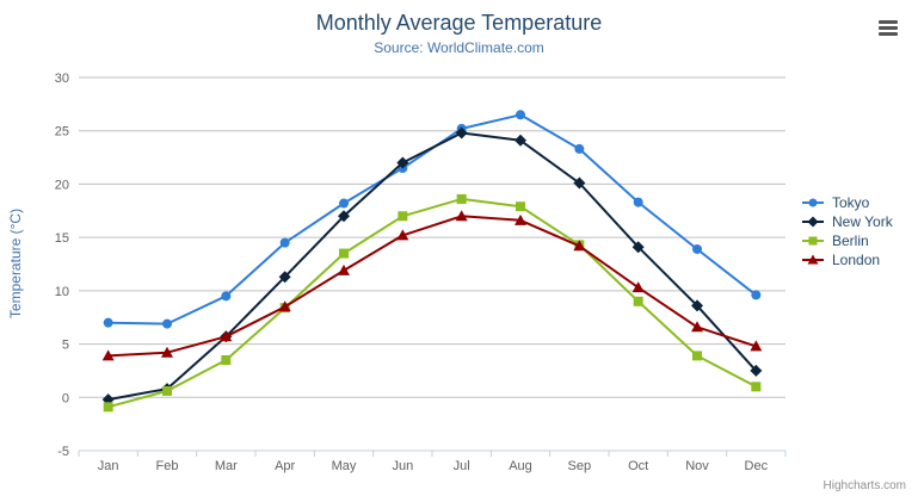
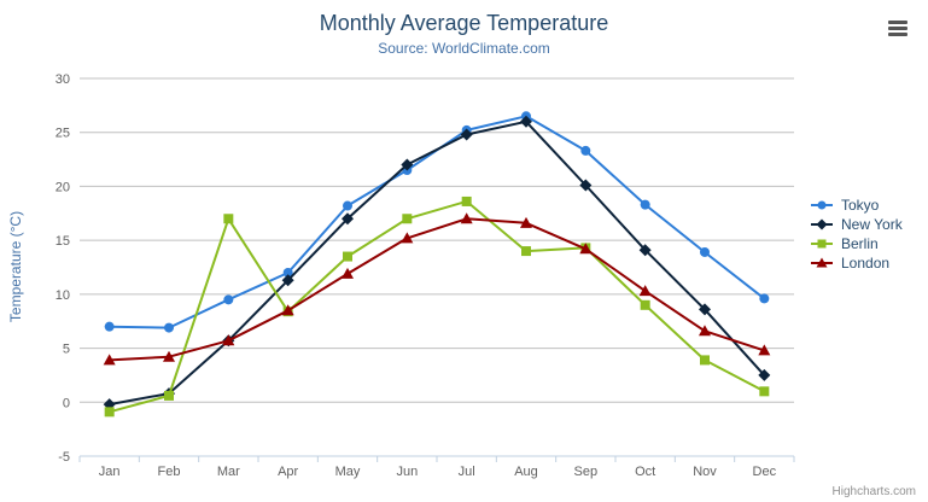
Berlin/Mar: 4 -> 17
Tokyo/Apr: 14 -> 12
New York/Aug: 24 -> 26
Berlin/Aug: 18 -> 14
